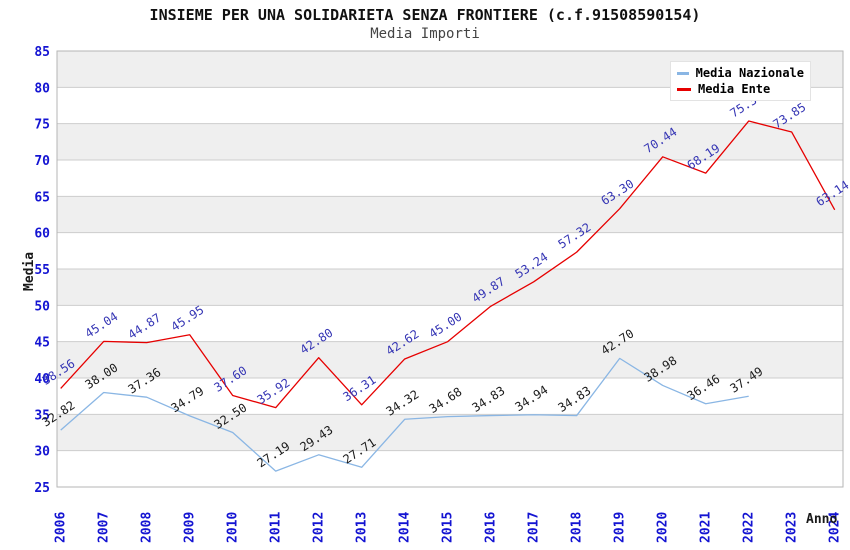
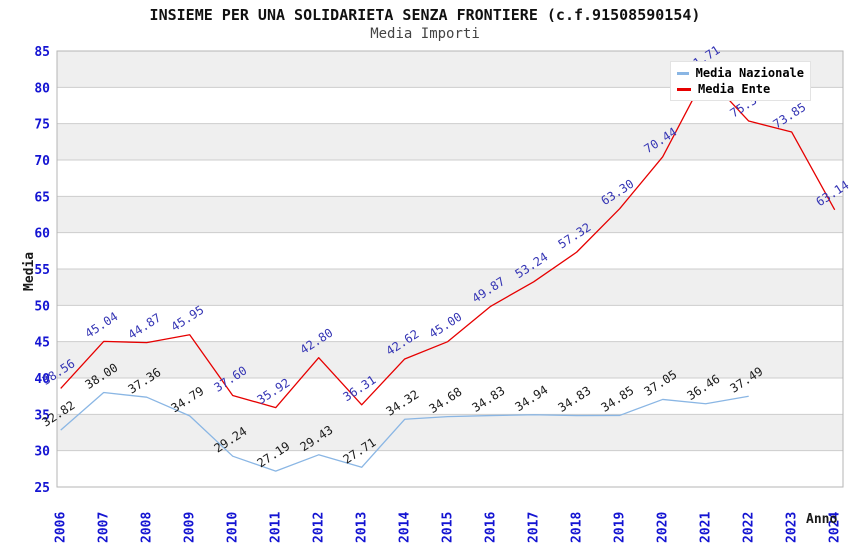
Media Nazionale/2010: 32.50 -> 29.24
Media Nazionale/2019: 42.70 -> 34.85
Media Nazionale/2020: 38.98 -> 37.05
Media Ente/2021: 68.19 -> 81.71
